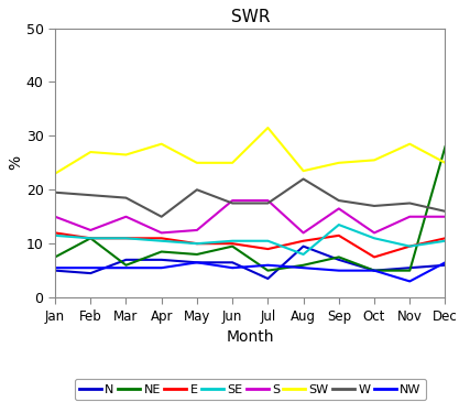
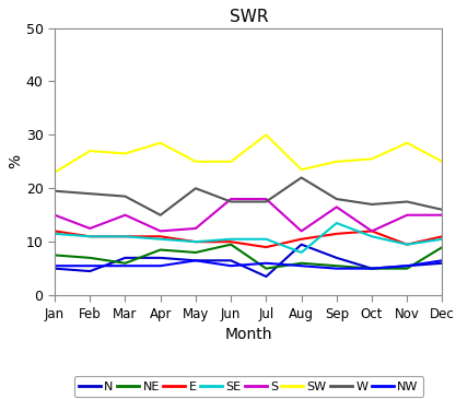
NE/Feb: 11.0 -> 7.0
SW/Jul: 31.5 -> 30.0
NE/Sep: 7.5 -> 5.5
E/Oct: 7.5 -> 12.0
NW/Nov: 3.0 -> 5.5
NE/Dec: 28.0 -> 9.0
